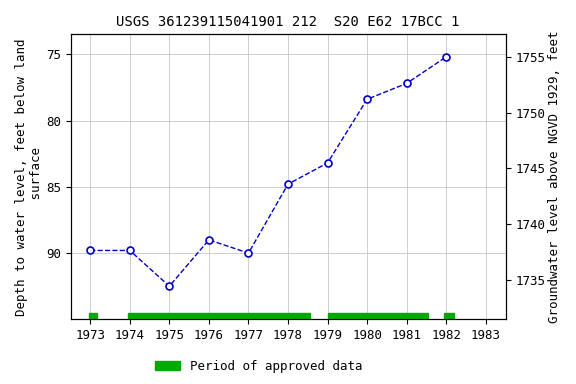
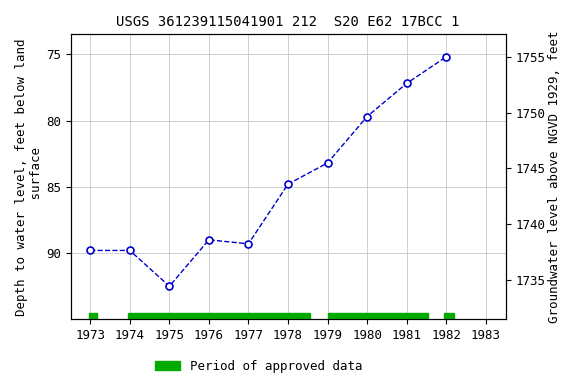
1977: 90.0 -> 89.3
1980: 78.4 -> 79.7
